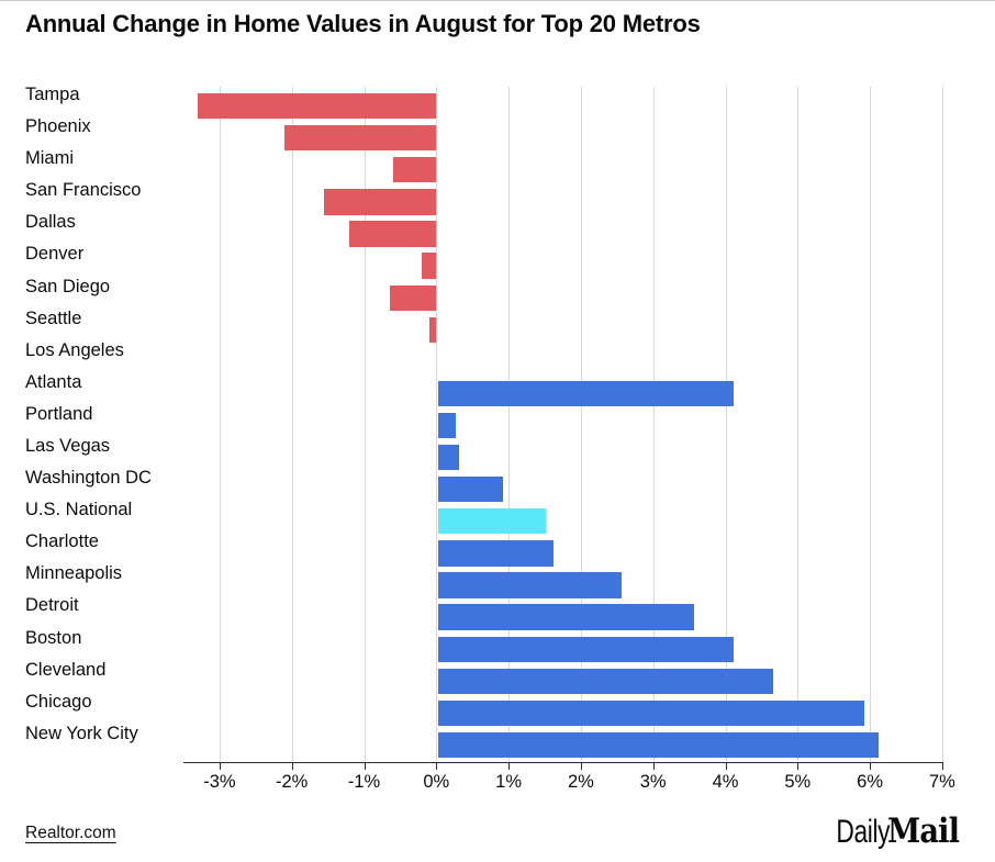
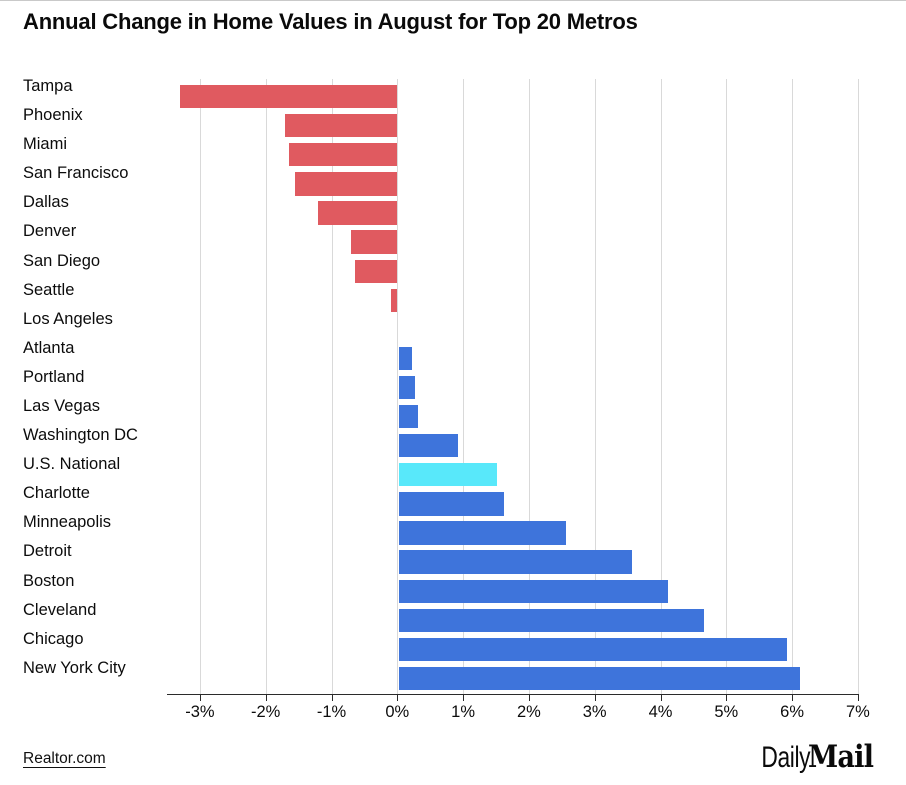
Phoenix: -2.1% -> -1.7%
Miami: -0.6% -> -1.6%
Denver: -0.2% -> -0.7%
Atlanta: 4.1% -> 0.2%
